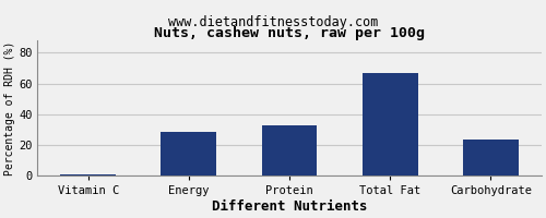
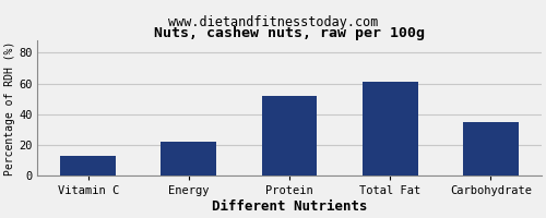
Vitamin C: 1 -> 13
Energy: 28 -> 22
Protein: 33 -> 52
Total Fat: 67 -> 61
Carbohydrate: 24 -> 35
